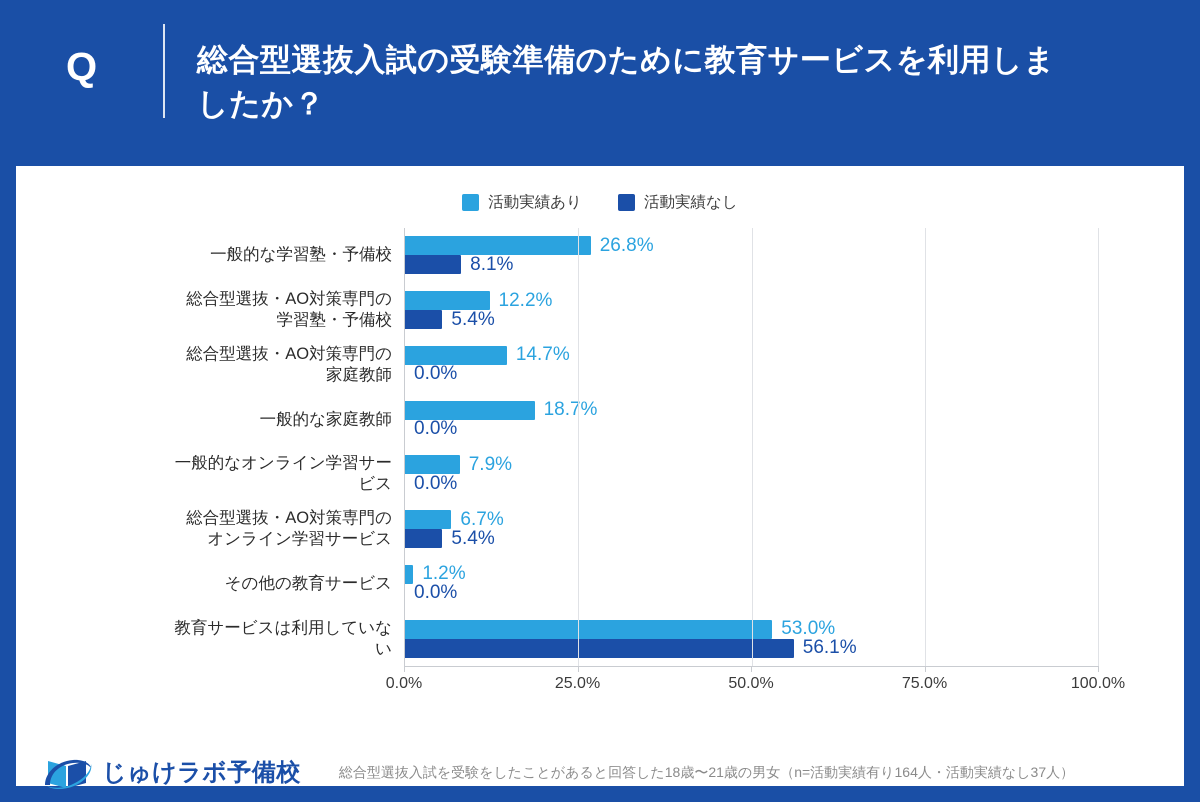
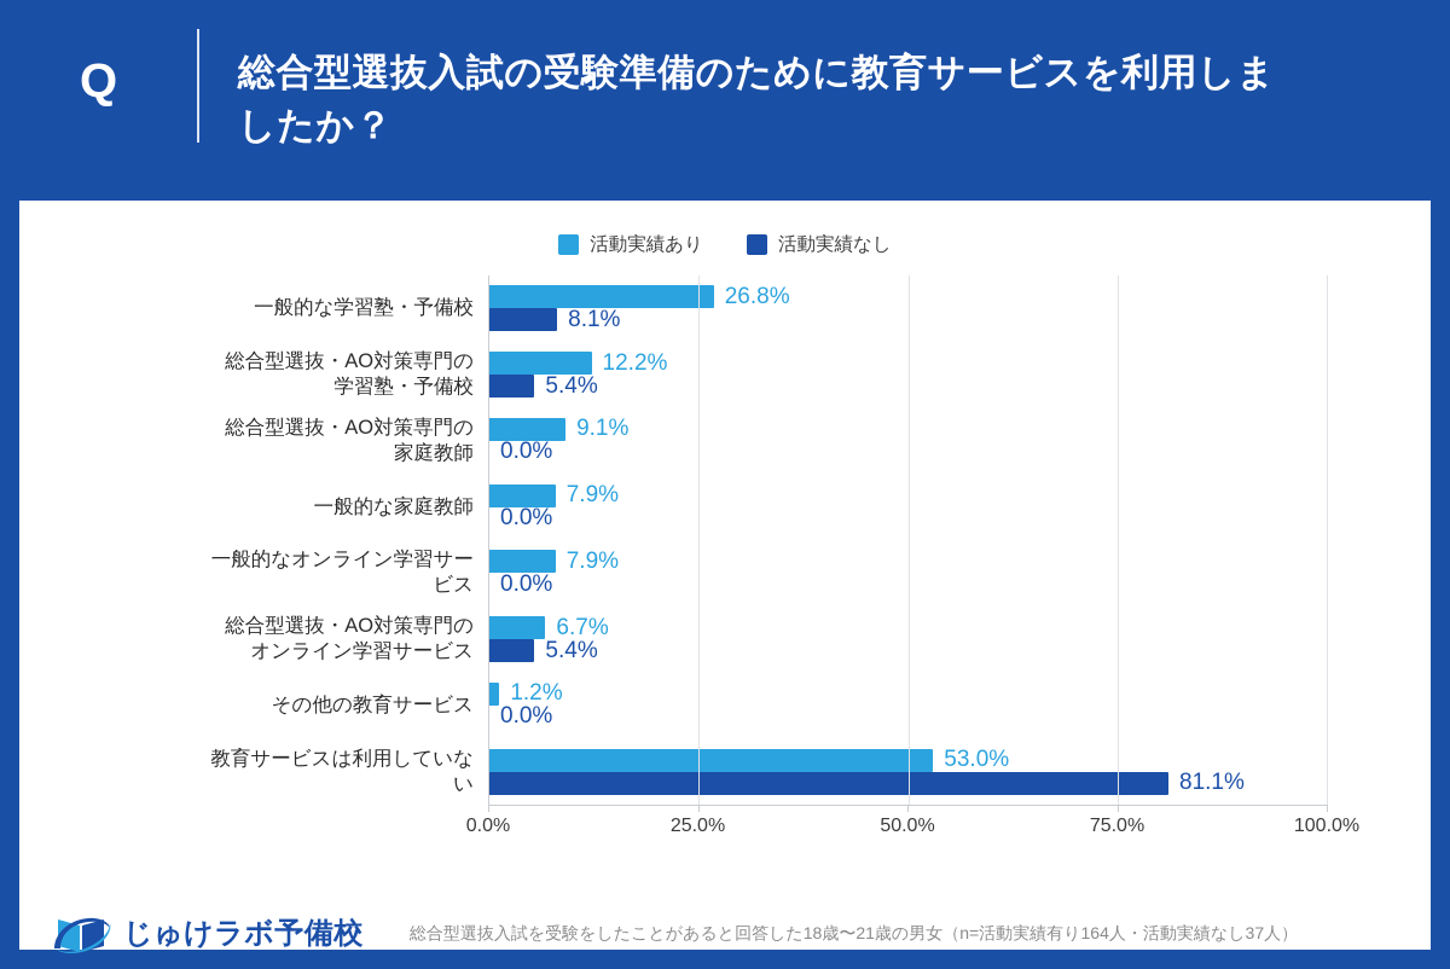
活動実績あり/総合型選抜・AO対策専門の 家庭教師: 14.7% -> 9.1%
活動実績あり/一般的な家庭教師: 18.7% -> 7.9%
活動実績なし/教育サービスは利用していな い: 56.1% -> 81.1%
